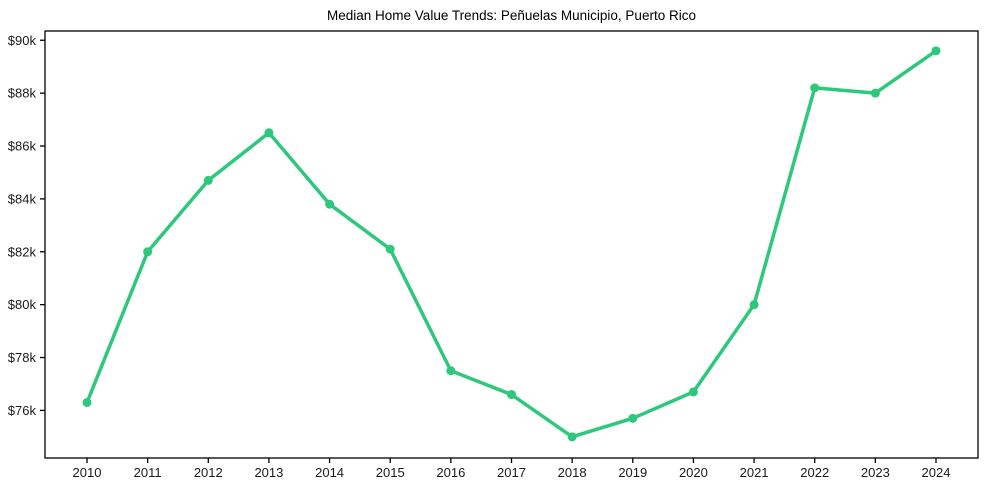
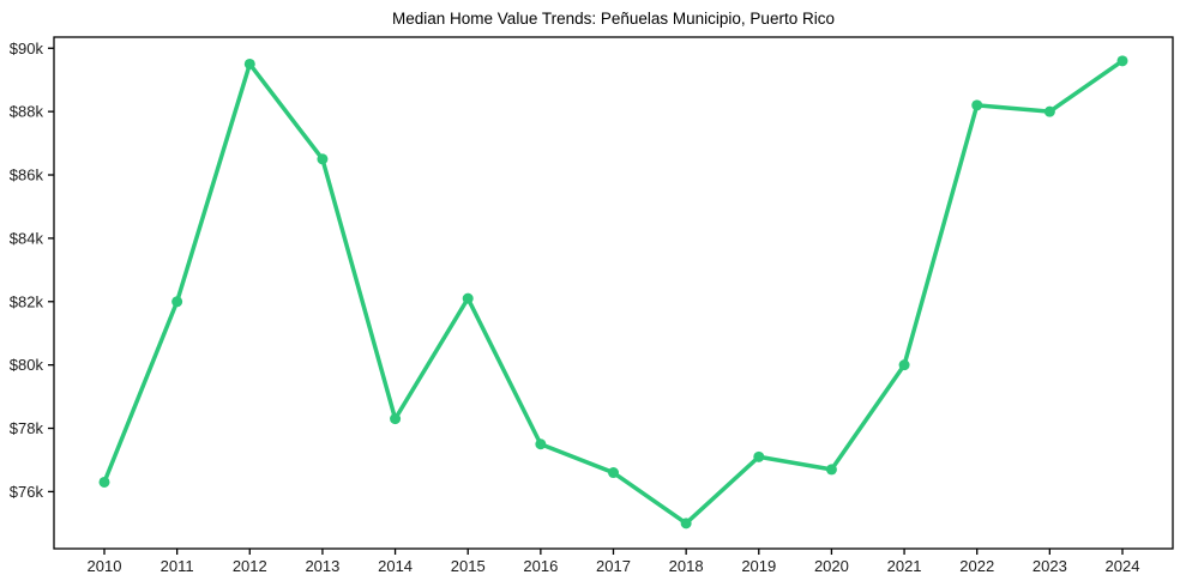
2012: $84.7k -> $89.5k
2014: $83.8k -> $78.3k
2019: $75.7k -> $77.1k
